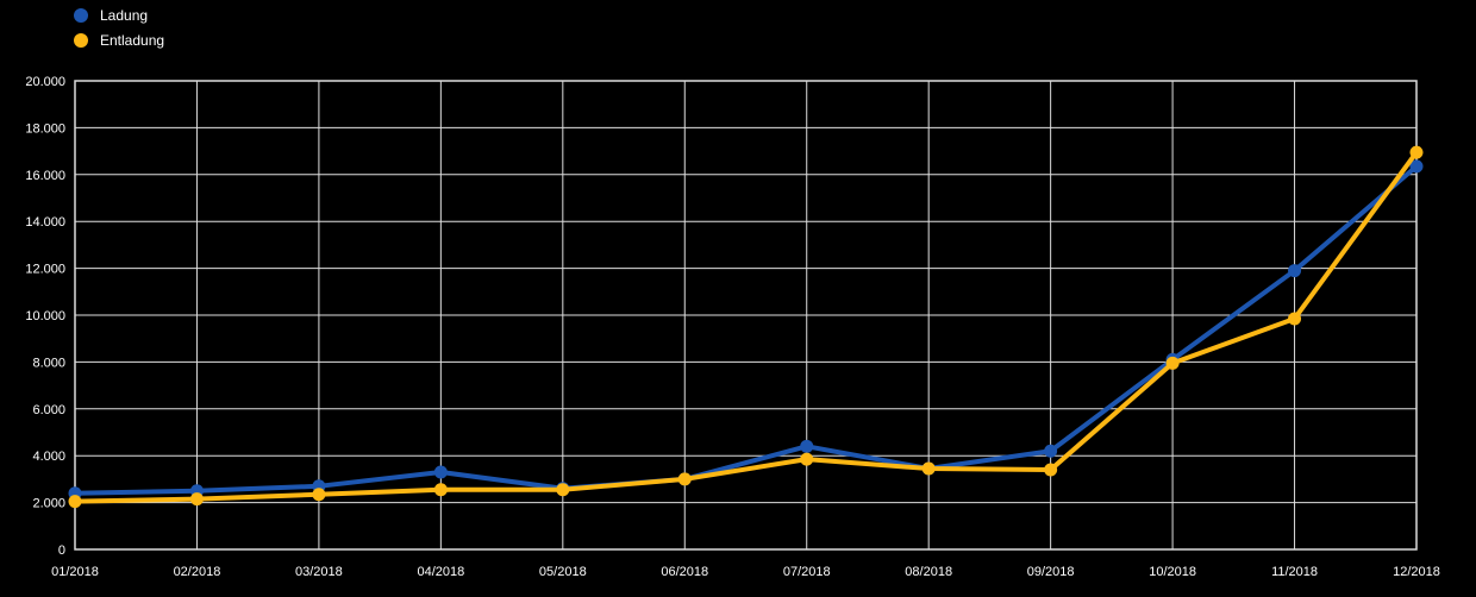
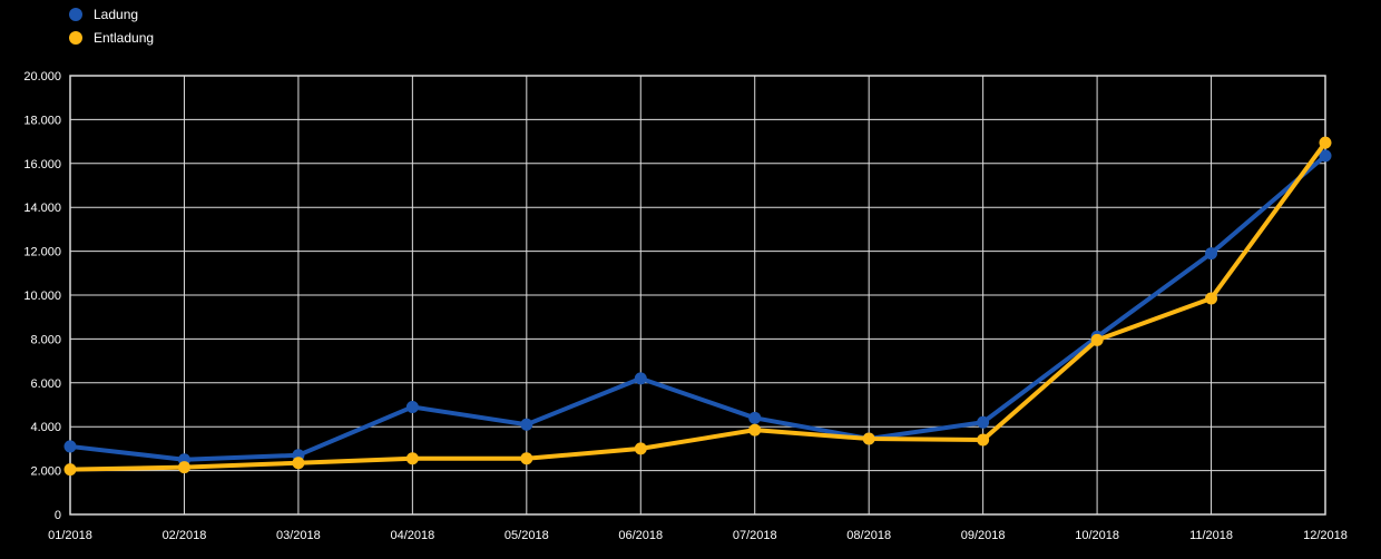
Ladung/01/2018: 2400 -> 3100
Ladung/04/2018: 3300 -> 4900
Ladung/05/2018: 2600 -> 4100
Ladung/06/2018: 3000 -> 6200
